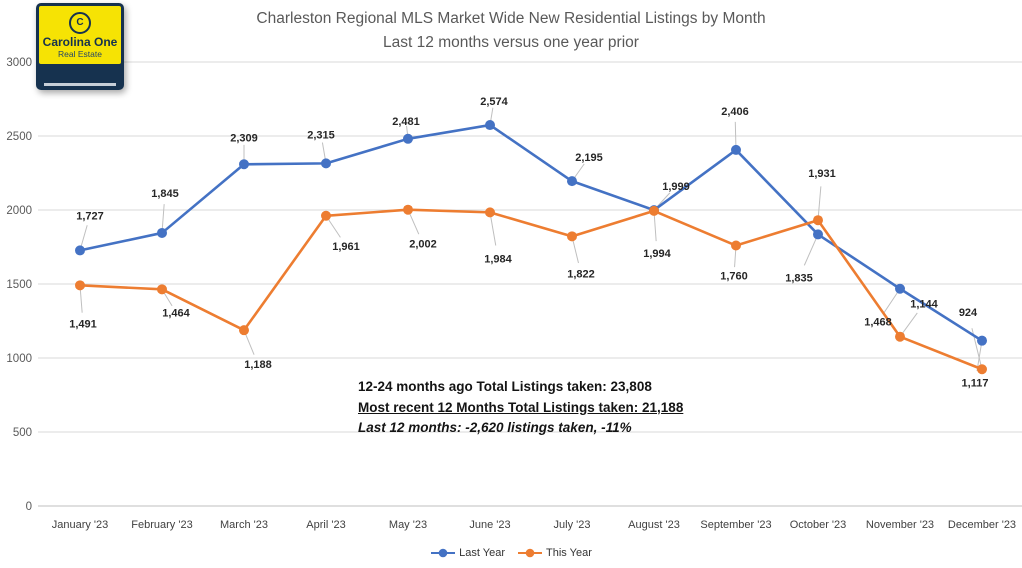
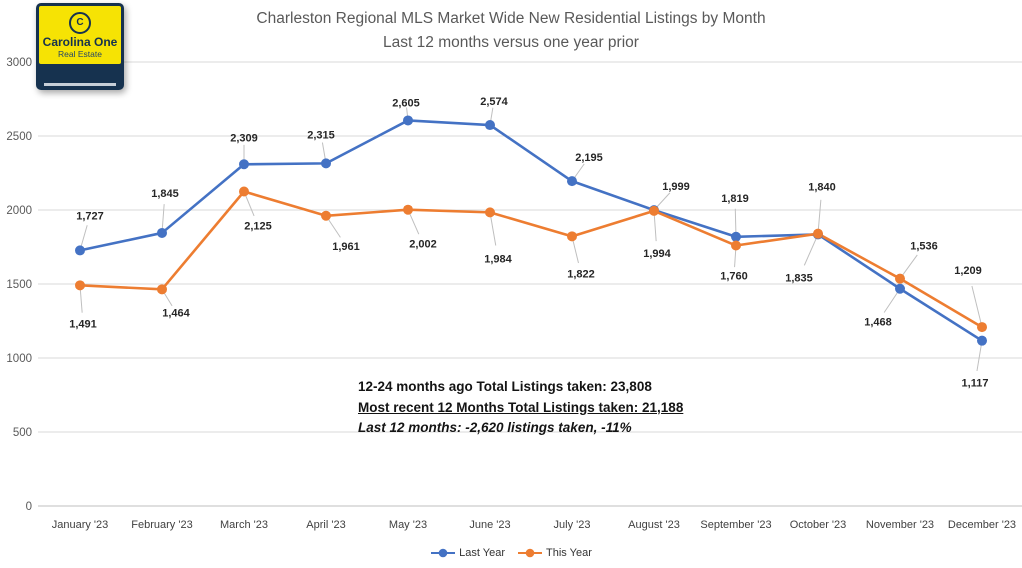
This Year/March '23: 1,188 -> 2,125
Last Year/May '23: 2,481 -> 2,605
Last Year/September '23: 2,406 -> 1,819
This Year/October '23: 1,931 -> 1,840
This Year/November '23: 1,144 -> 1,536
This Year/December '23: 924 -> 1,209
